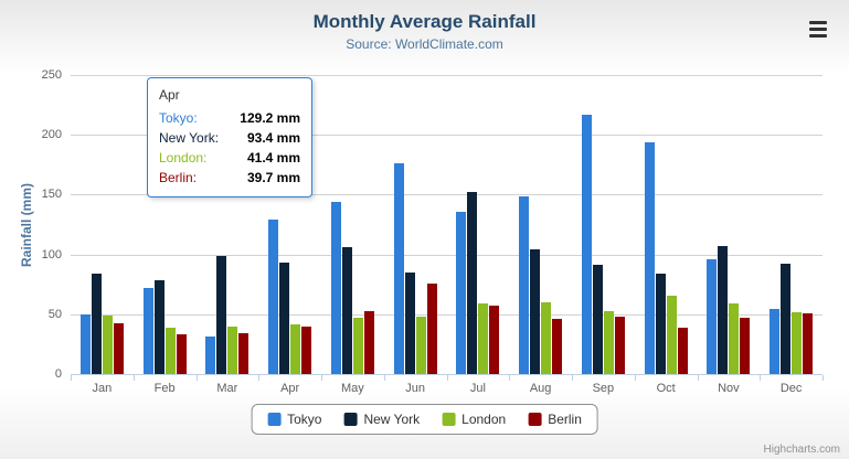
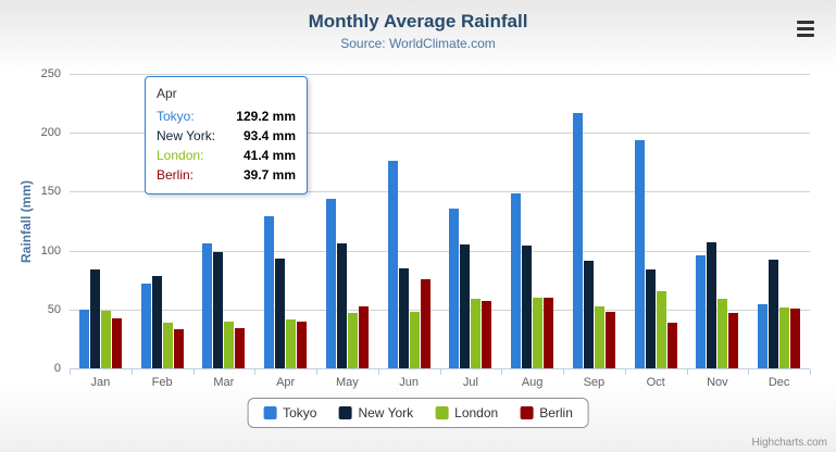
Tokyo/Mar: 31 -> 106
New York/Jul: 152 -> 105
Berlin/Aug: 46 -> 60
